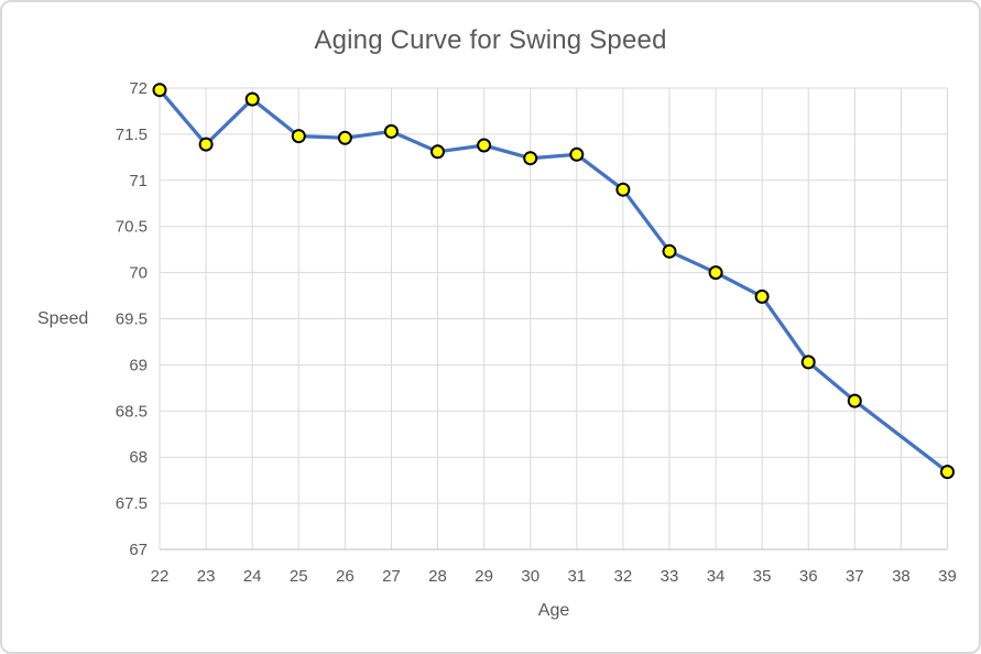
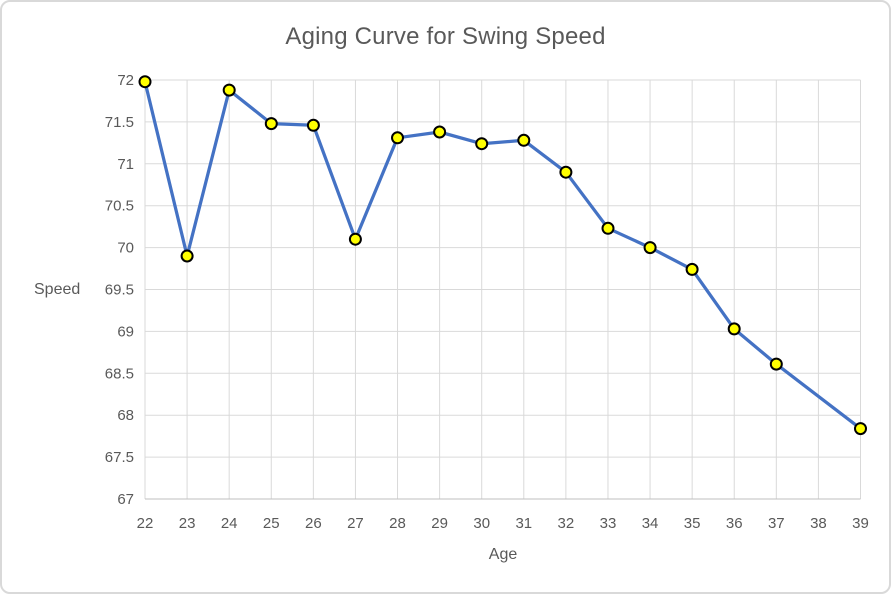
23: 71.4 -> 69.9
27: 71.5 -> 70.1
